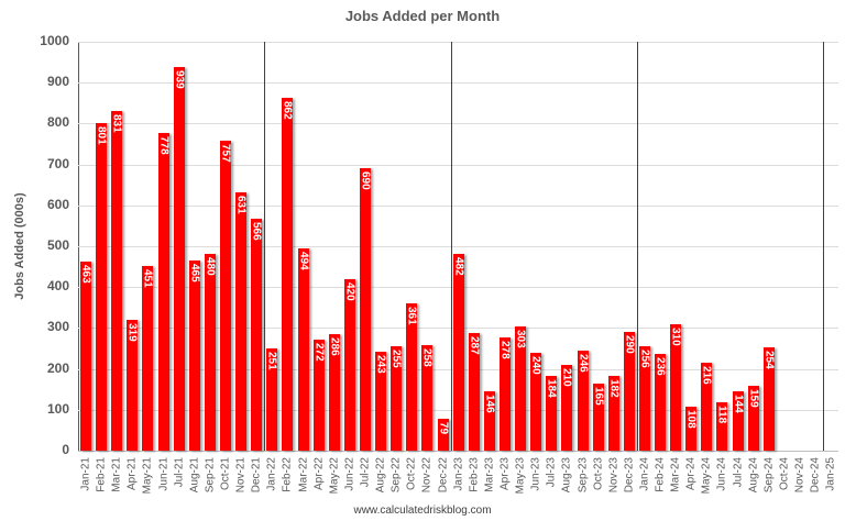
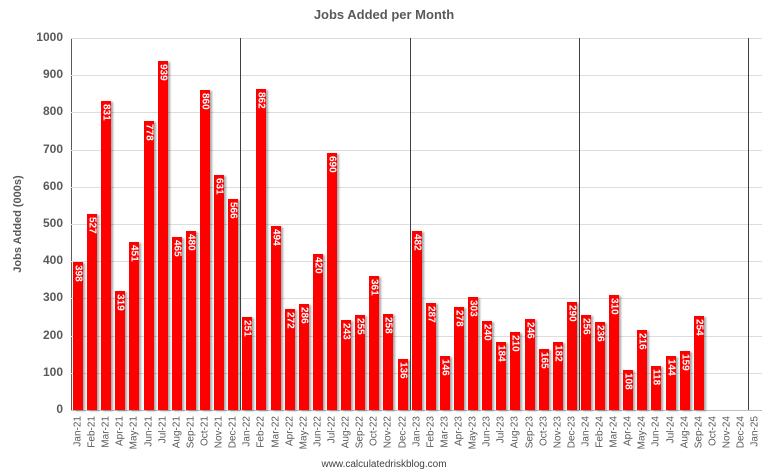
Jan-21: 463 -> 398
Feb-21: 801 -> 527
Oct-21: 757 -> 860
Dec-22: 79 -> 136
